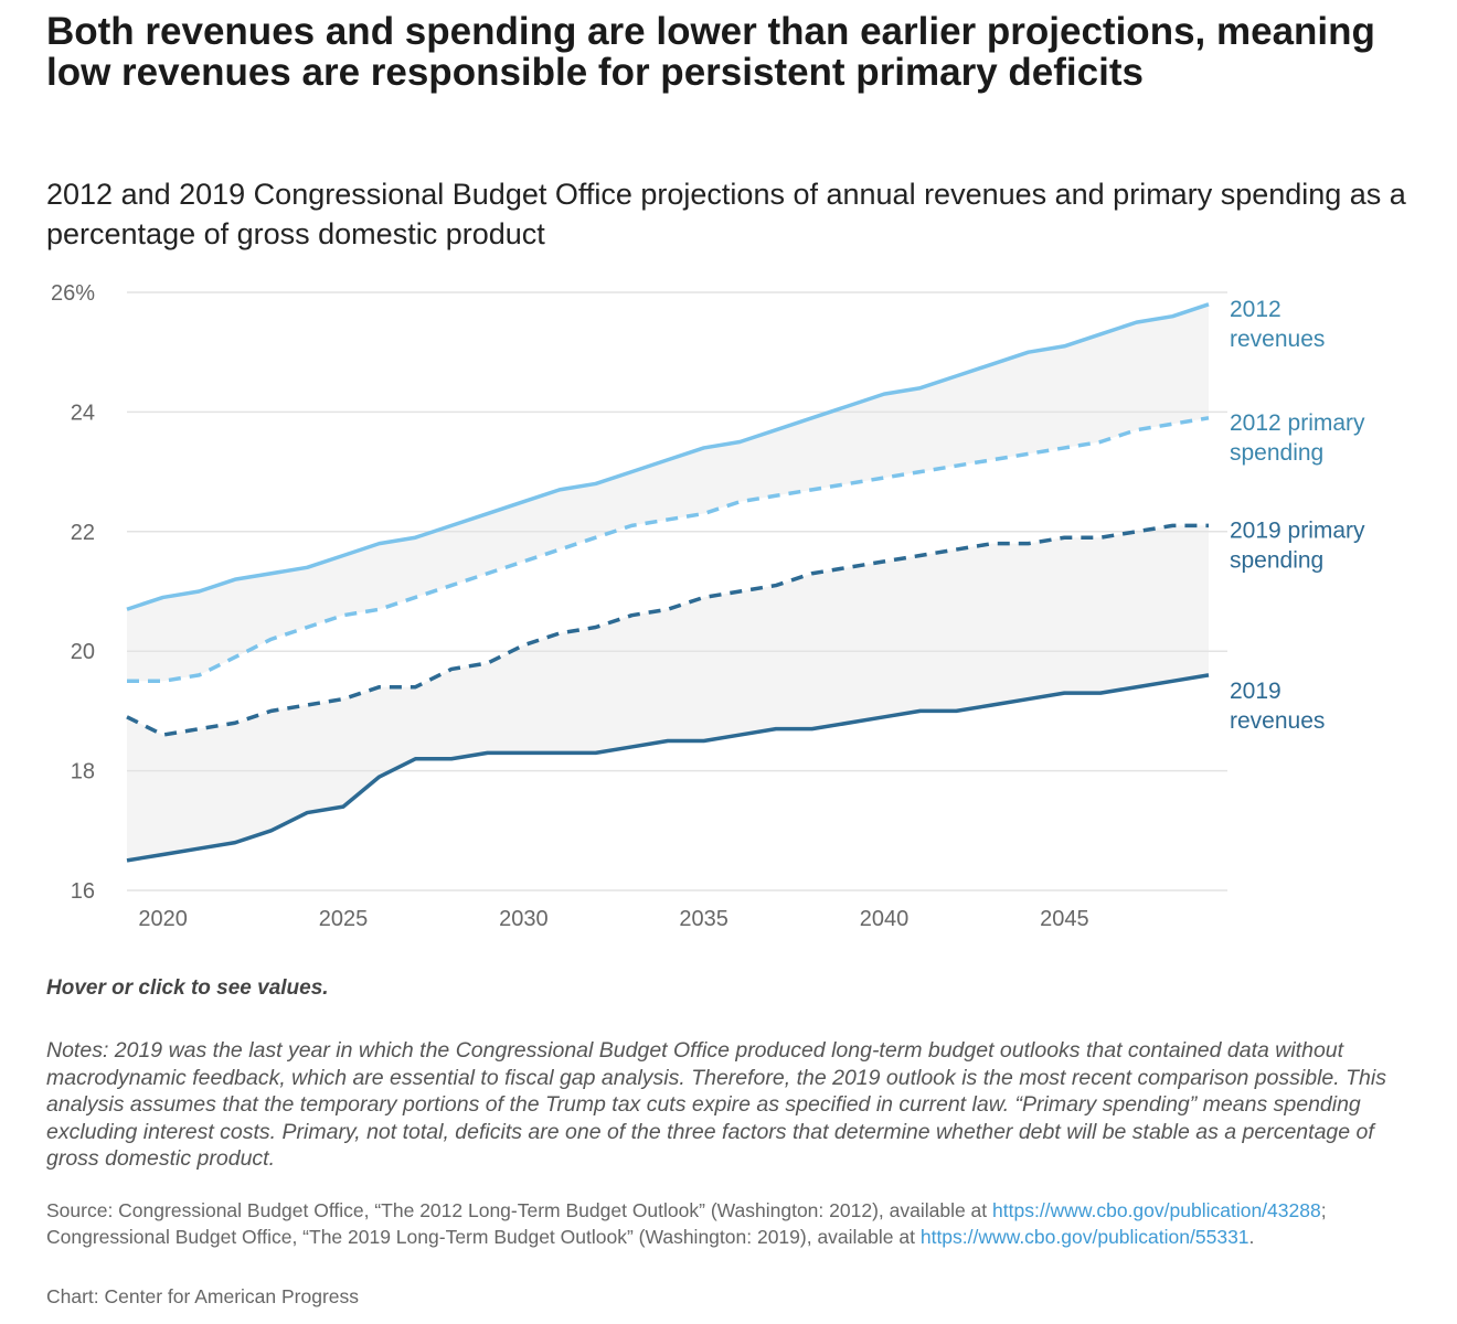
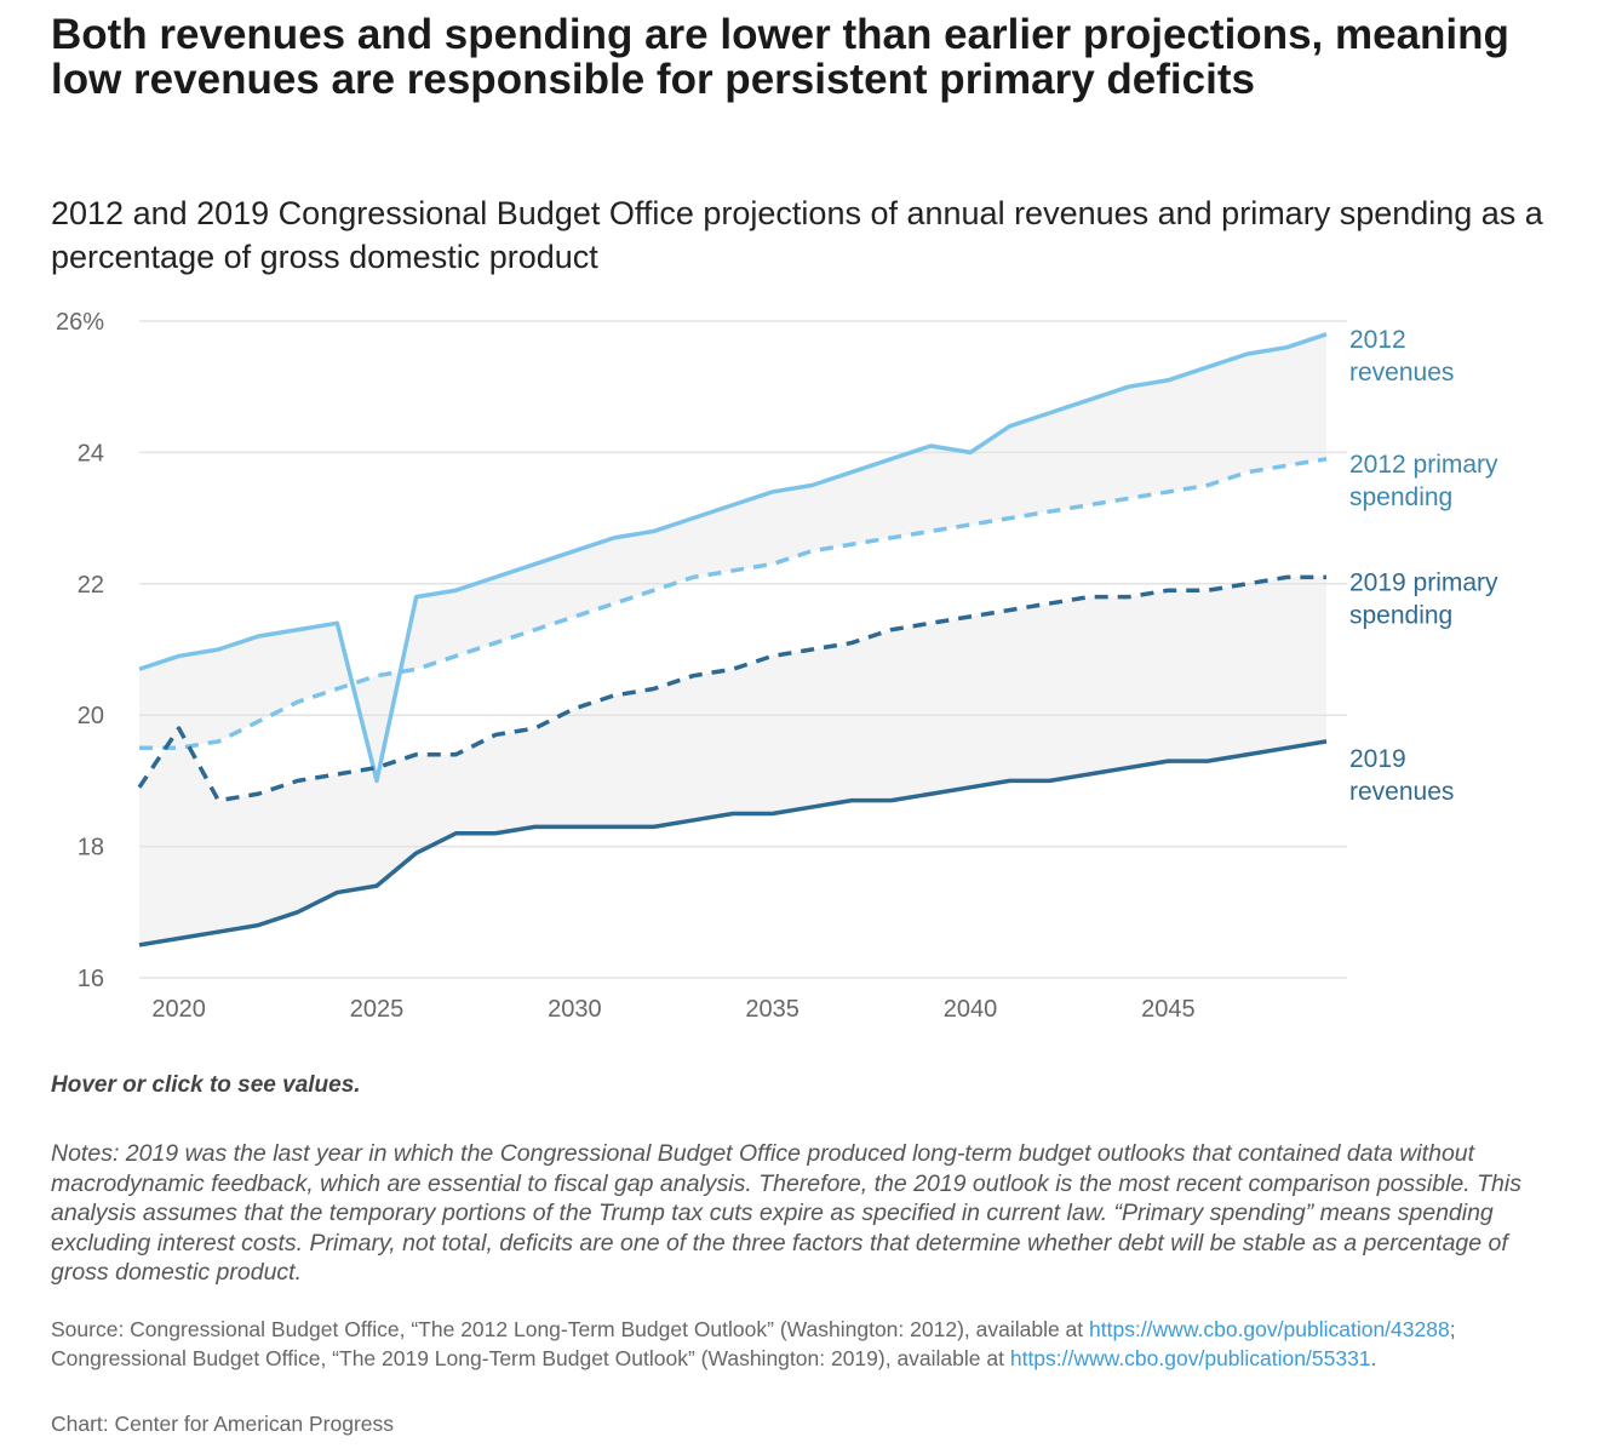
2019 primary spending/2020: 18.6% -> 19.8%
2012 revenues/2025: 21.6% -> 19.0%
2012 revenues/2040: 24.3% -> 24.0%
